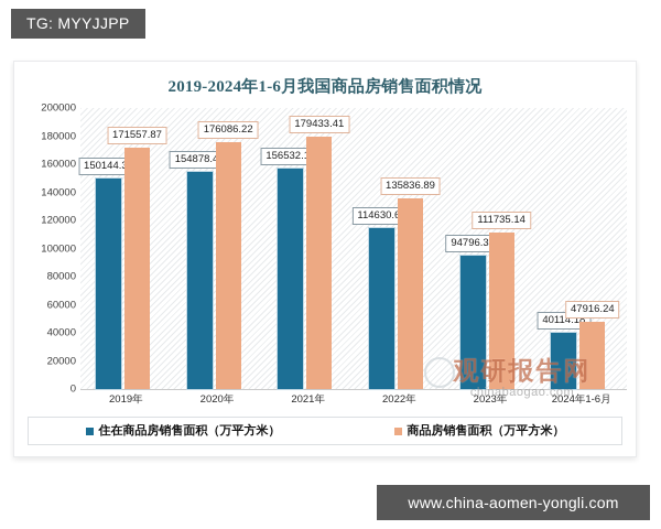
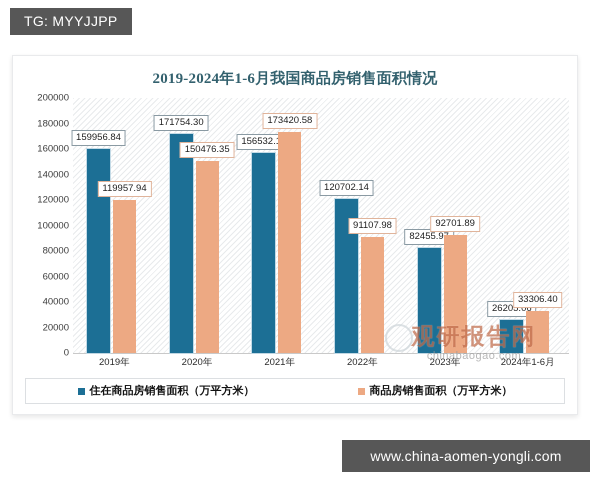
住在商品房销售面积（万平方米）/2019年: 150144.32 -> 159956.84
商品房销售面积（万平方米）/2019年: 171557.87 -> 119957.94
住在商品房销售面积（万平方米）/2020年: 154878.47 -> 171754.30
商品房销售面积（万平方米）/2020年: 176086.22 -> 150476.35
商品房销售面积（万平方米）/2021年: 179433.41 -> 173420.58
住在商品房销售面积（万平方米）/2022年: 114630.65 -> 120702.14
商品房销售面积（万平方米）/2022年: 135836.89 -> 91107.98
住在商品房销售面积（万平方米）/2023年: 94796.35 -> 82455.97
商品房销售面积（万平方米）/2023年: 111735.14 -> 92701.89
住在商品房销售面积（万平方米）/2024年1-6月: 40114.18 -> 26205.06
商品房销售面积（万平方米）/2024年1-6月: 47916.24 -> 33306.40
